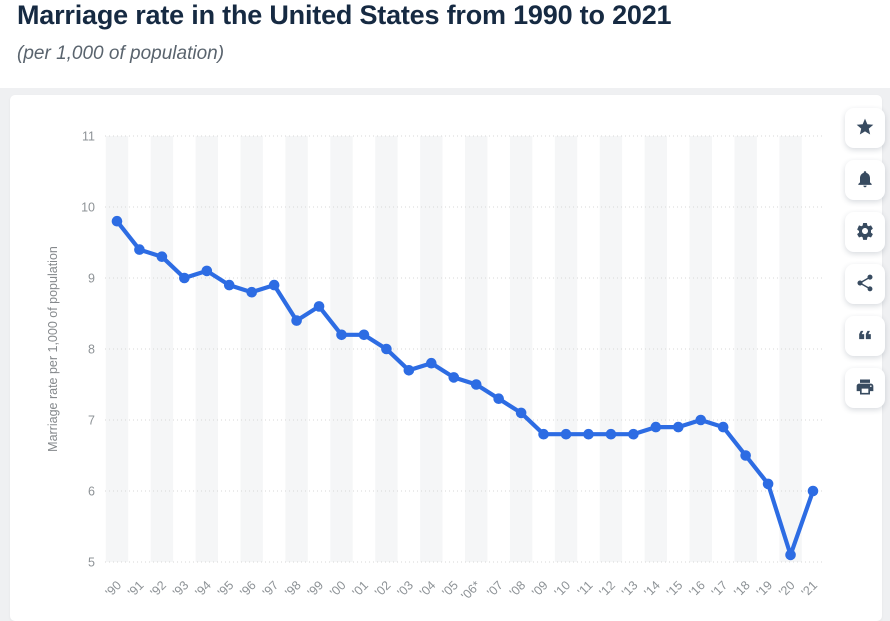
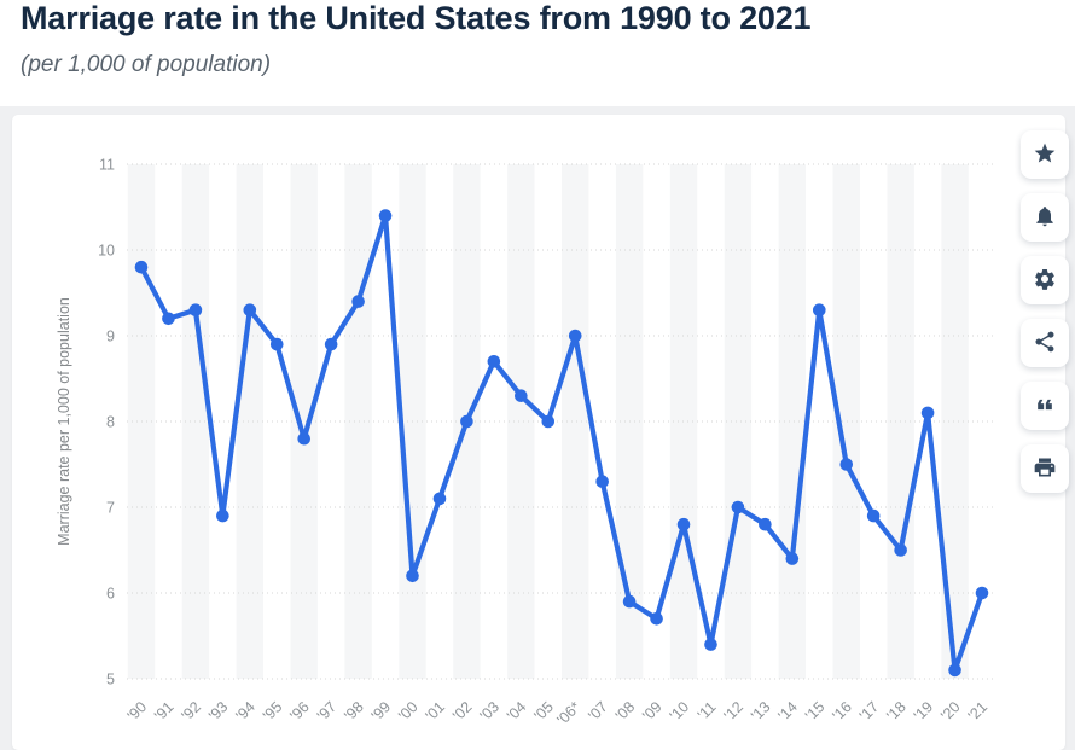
'91: 9.4 -> 9.2
'93: 9.0 -> 6.9
'94: 9.1 -> 9.3
'96: 8.8 -> 7.8
'98: 8.4 -> 9.4
'99: 8.6 -> 10.4
'00: 8.2 -> 6.2
'01: 8.2 -> 7.1
'03: 7.7 -> 8.7
'04: 7.8 -> 8.3
'05: 7.6 -> 8.0
'06*: 7.5 -> 9.0
'08: 7.1 -> 5.9
'09: 6.8 -> 5.7
'11: 6.8 -> 5.4
'12: 6.8 -> 7.0
'14: 6.9 -> 6.4
'15: 6.9 -> 9.3
'16: 7.0 -> 7.5
'19: 6.1 -> 8.1
